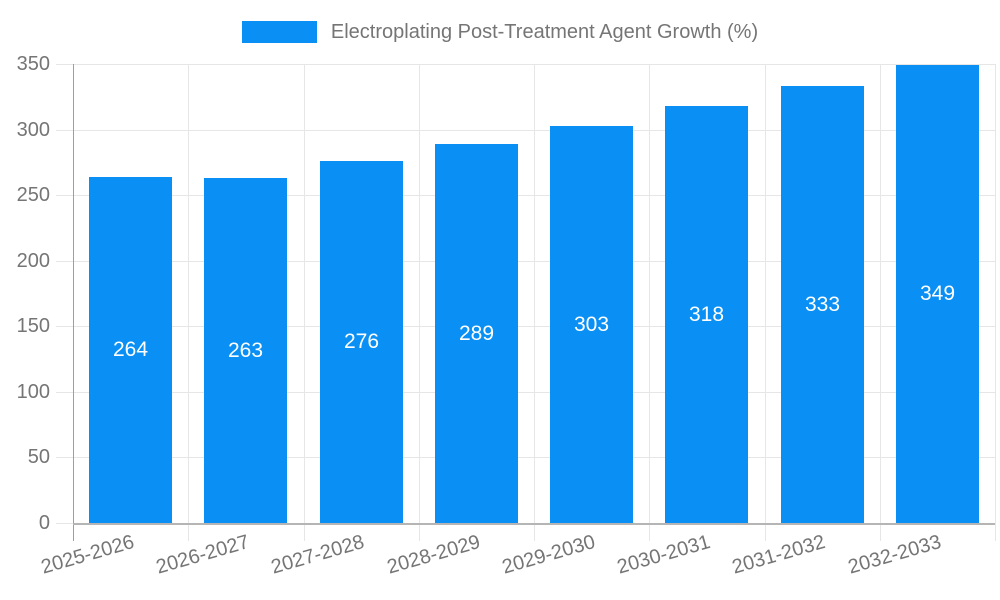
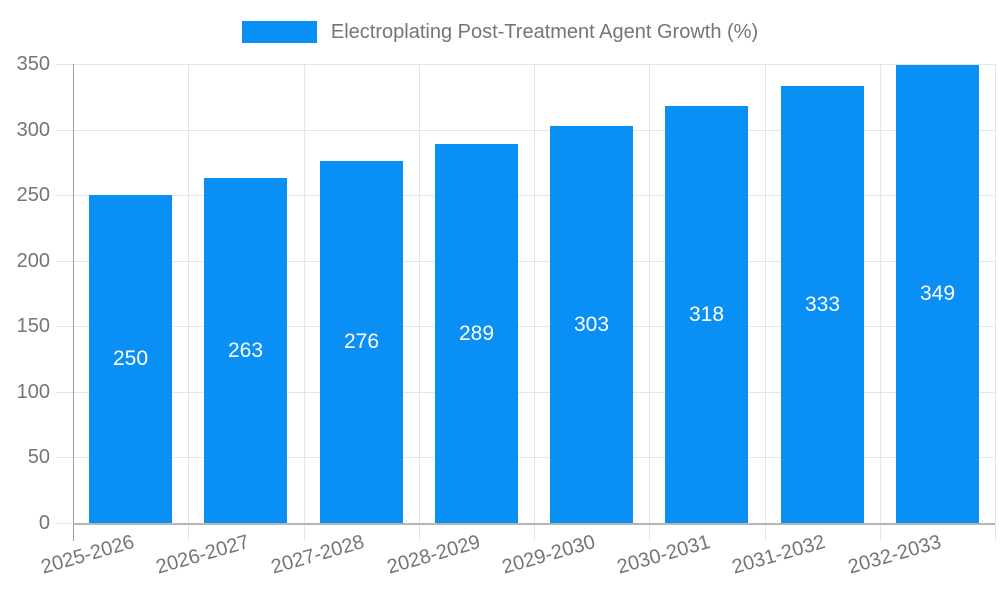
2025-2026: 264 -> 250
